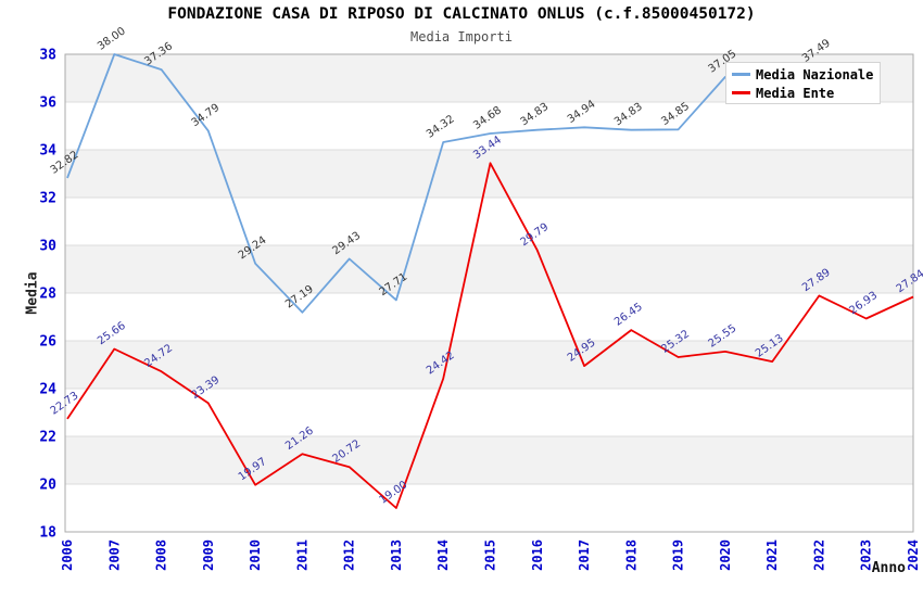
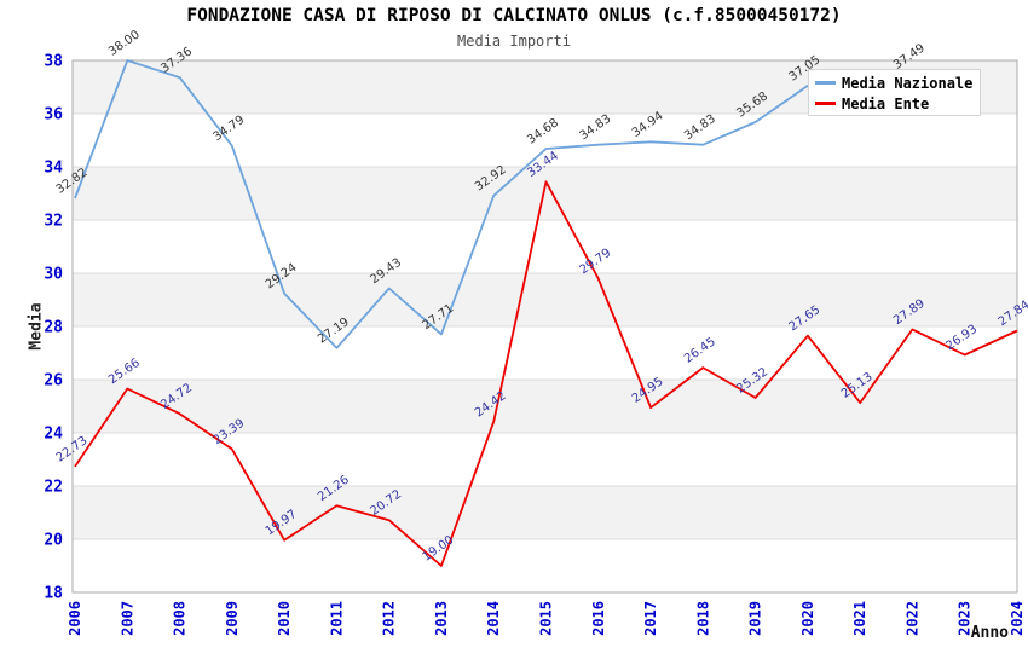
Media Nazionale/2014: 34.32 -> 32.92
Media Nazionale/2019: 34.85 -> 35.68
Media Ente/2020: 25.55 -> 27.65
